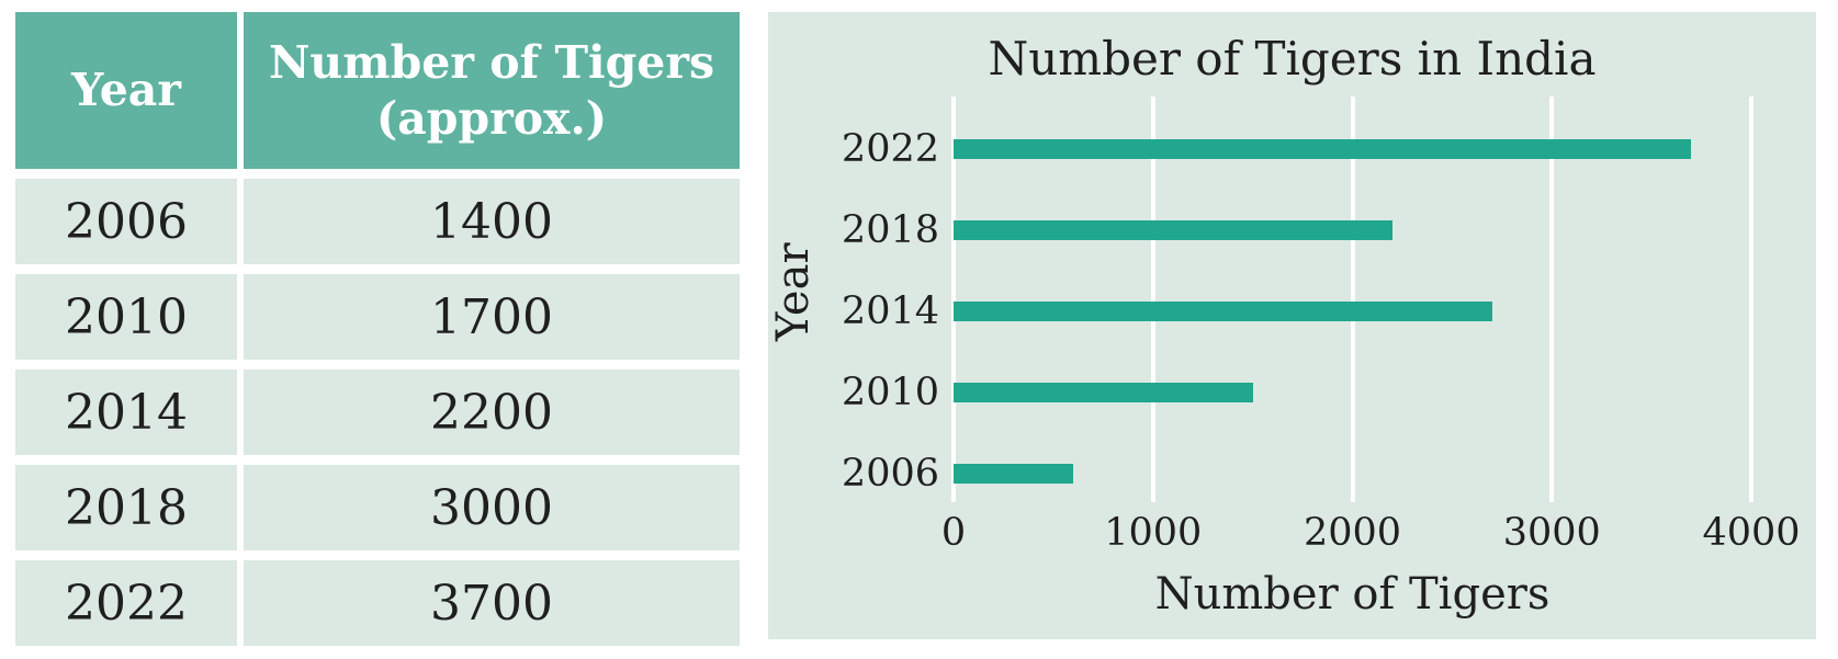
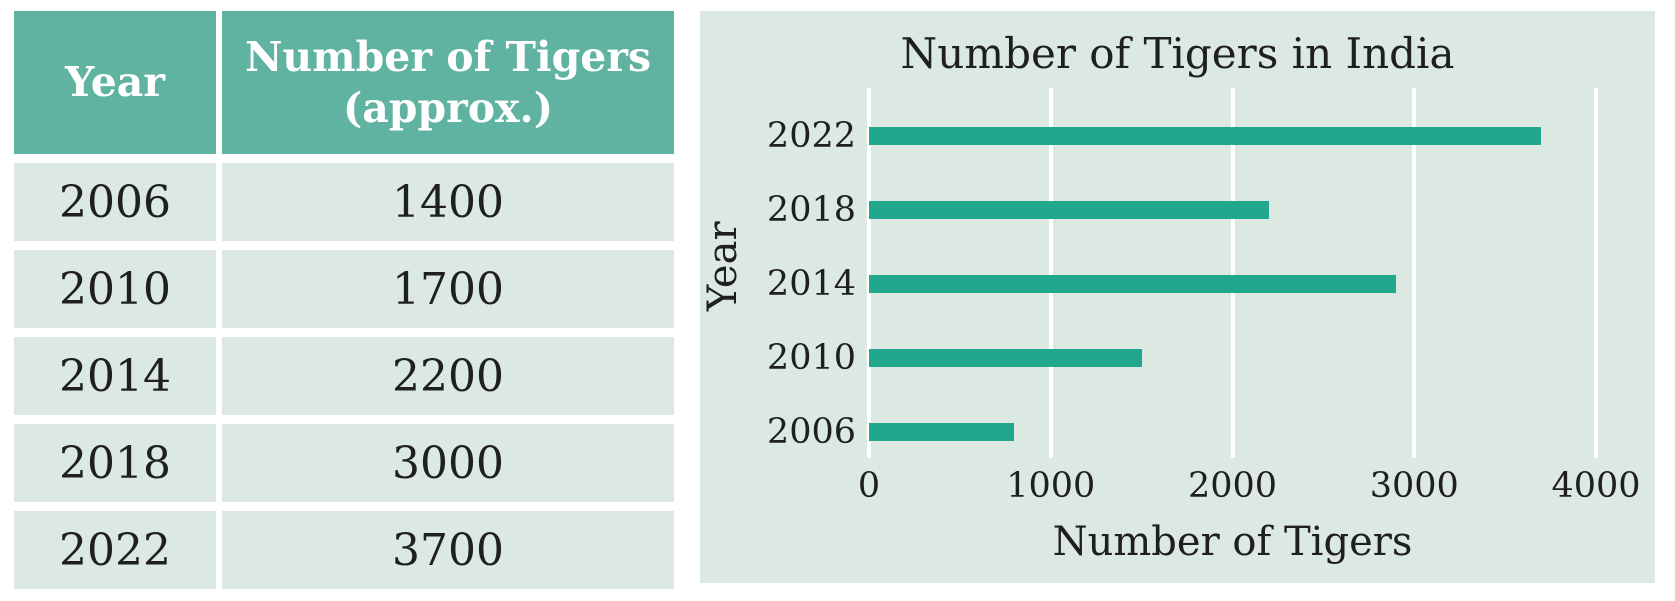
2014: 2700 -> 2900
2006: 600 -> 800
